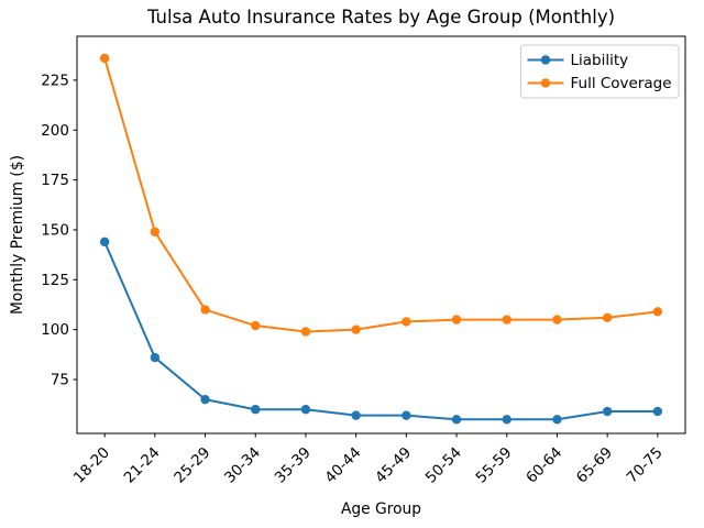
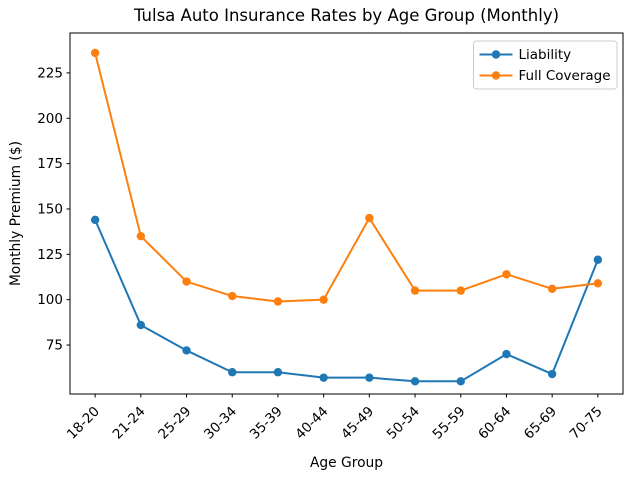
Full Coverage/21-24: 149 -> 135
Liability/25-29: 65 -> 72
Full Coverage/45-49: 104 -> 145
Liability/60-64: 55 -> 70
Full Coverage/60-64: 105 -> 114
Liability/70-75: 59 -> 122
